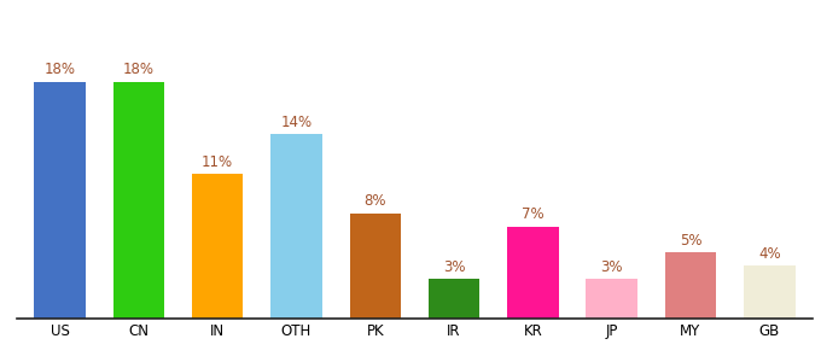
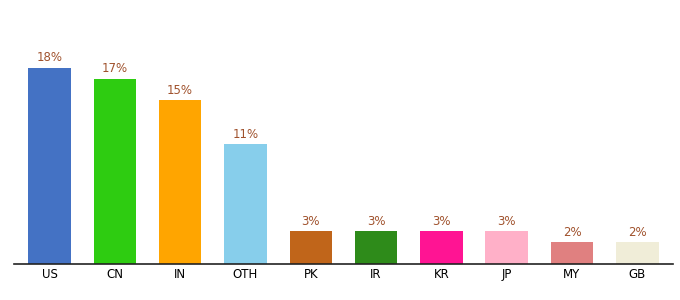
CN: 18% -> 17%
IN: 11% -> 15%
OTH: 14% -> 11%
PK: 8% -> 3%
KR: 7% -> 3%
MY: 5% -> 2%
GB: 4% -> 2%
